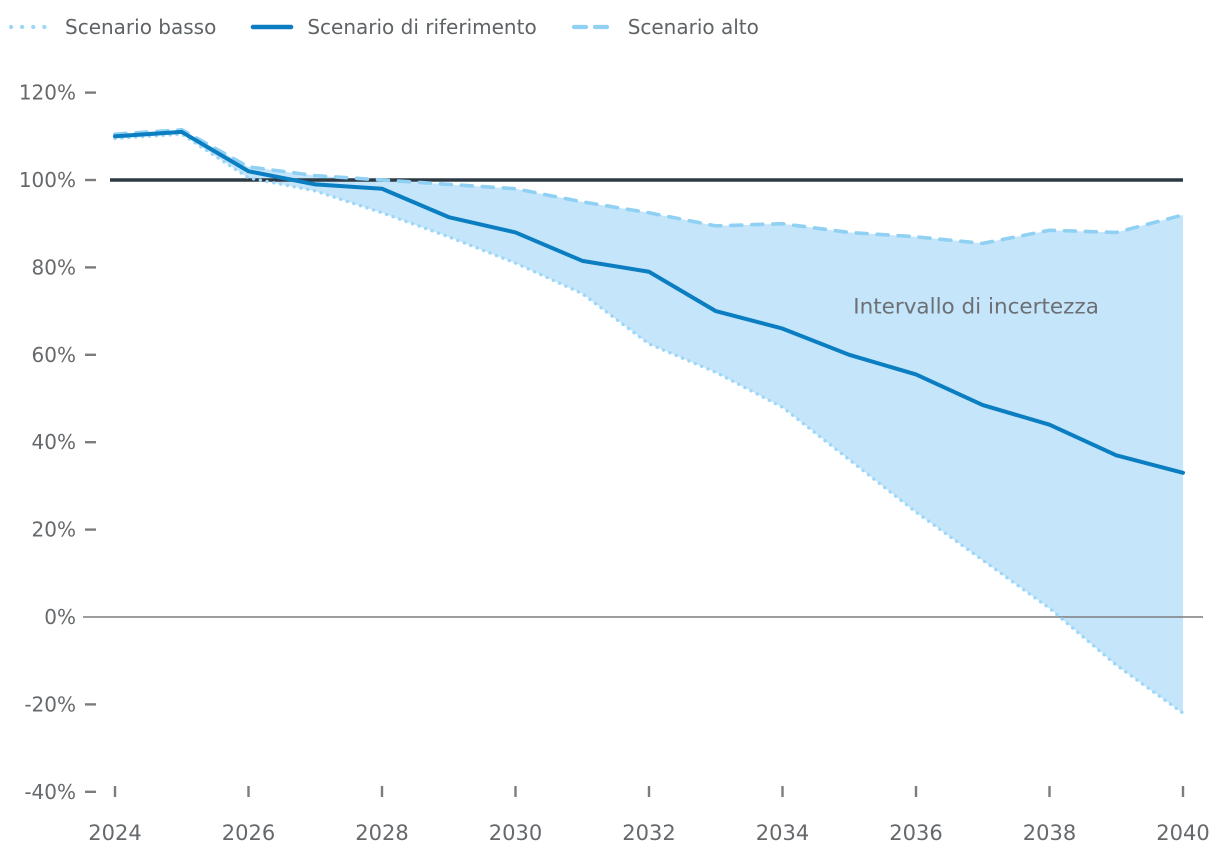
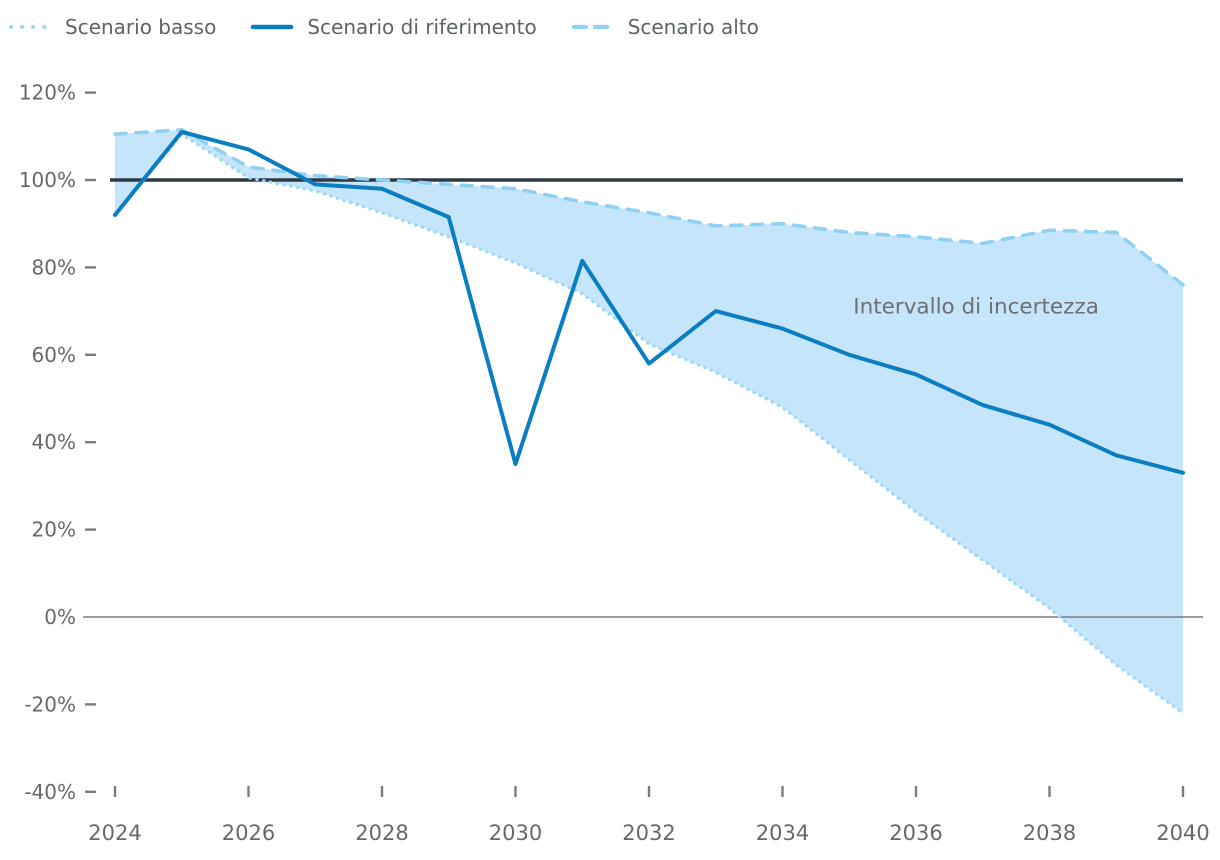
Scenario basso/2024: 110% -> 92%
Scenario di riferimento/2024: 110% -> 92%
Scenario di riferimento/2026: 102% -> 107%
Scenario di riferimento/2030: 88% -> 35%
Scenario di riferimento/2032: 79% -> 58%
Scenario alto/2040: 92% -> 76%
